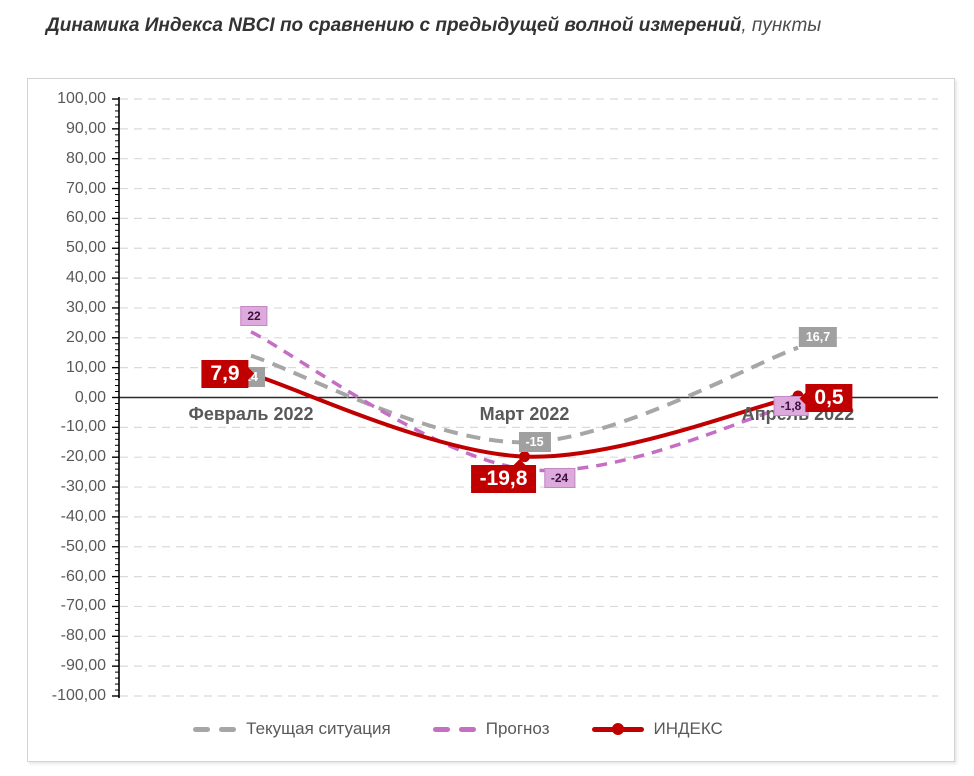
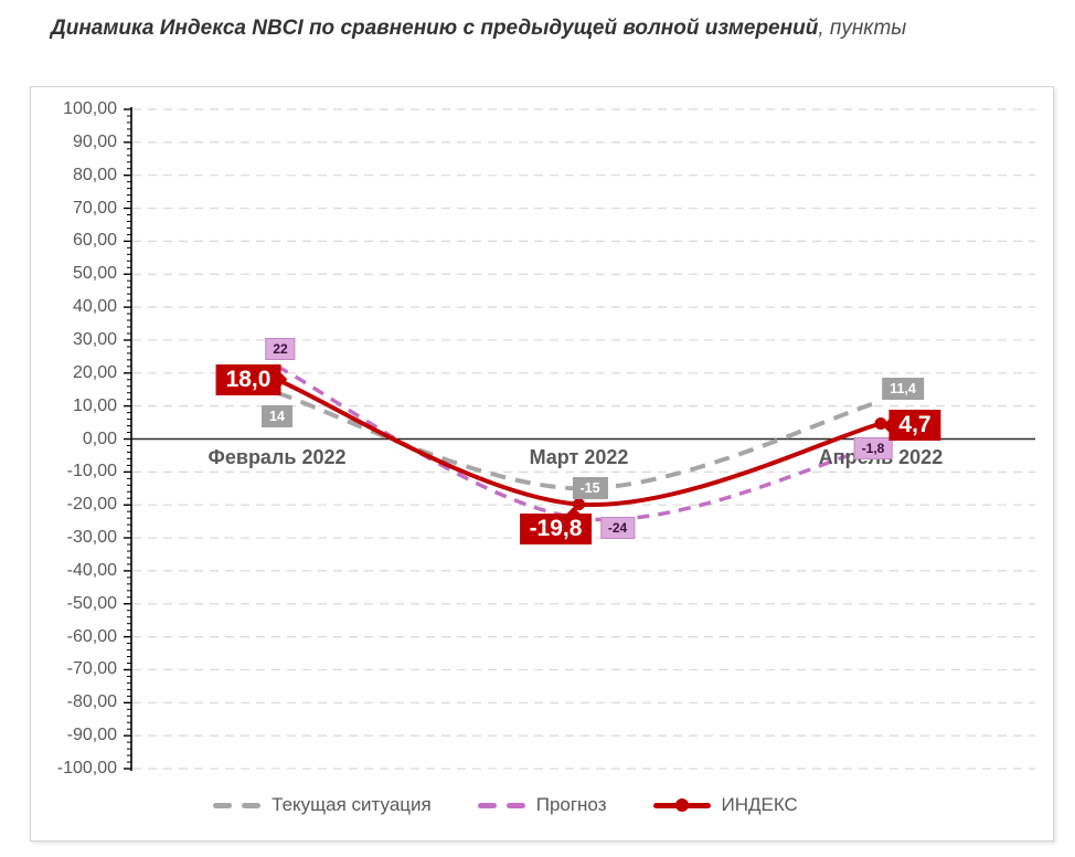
ИНДЕКС/Февраль 2022: 7,9 -> 18,0
Текущая ситуация/Апрель 2022: 16,7 -> 11,4
ИНДЕКС/Апрель 2022: 0,5 -> 4,7
